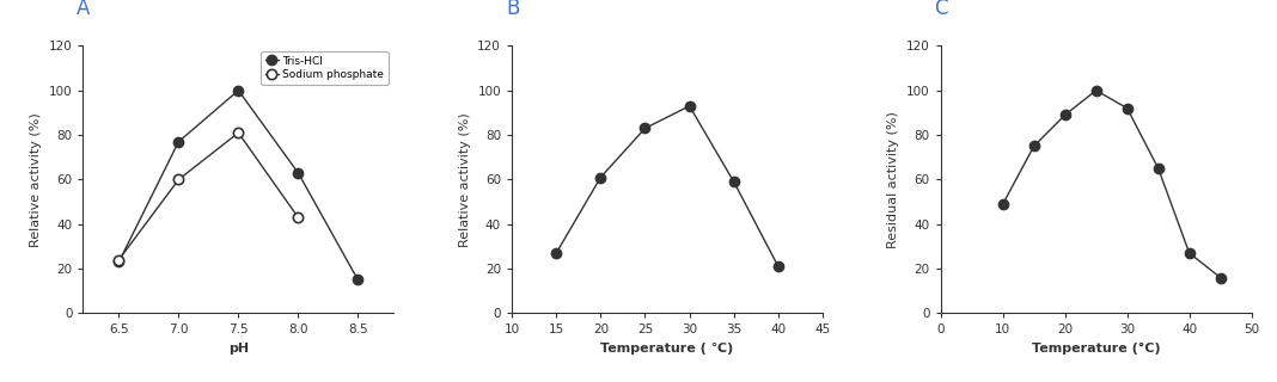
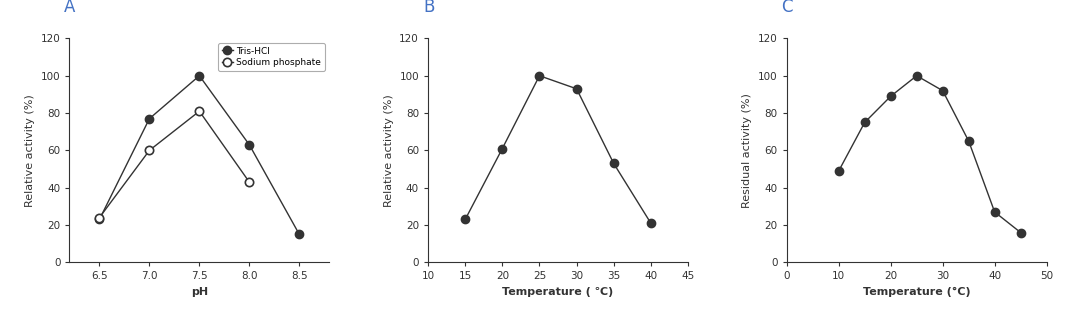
15: 27 -> 23
25: 83 -> 100
35: 59 -> 53
